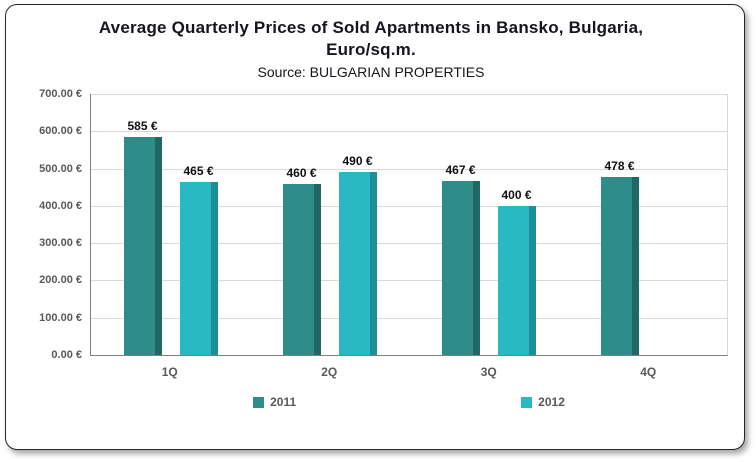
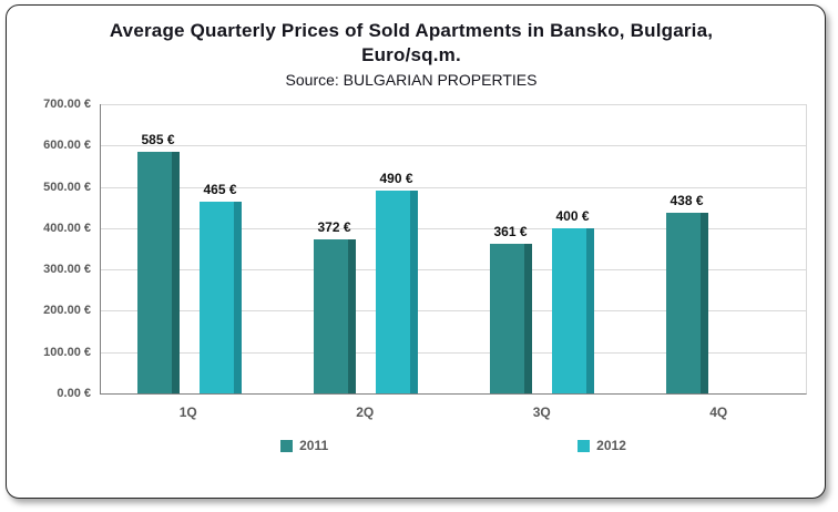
2011/2Q: 460 -> 372
2011/3Q: 467 -> 361
2011/4Q: 478 -> 438
